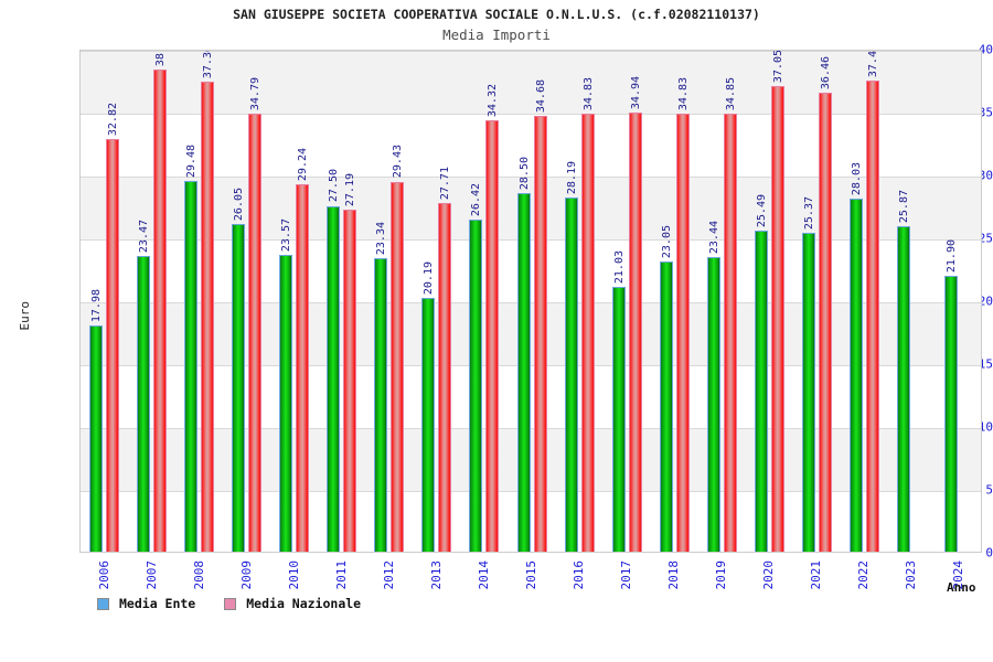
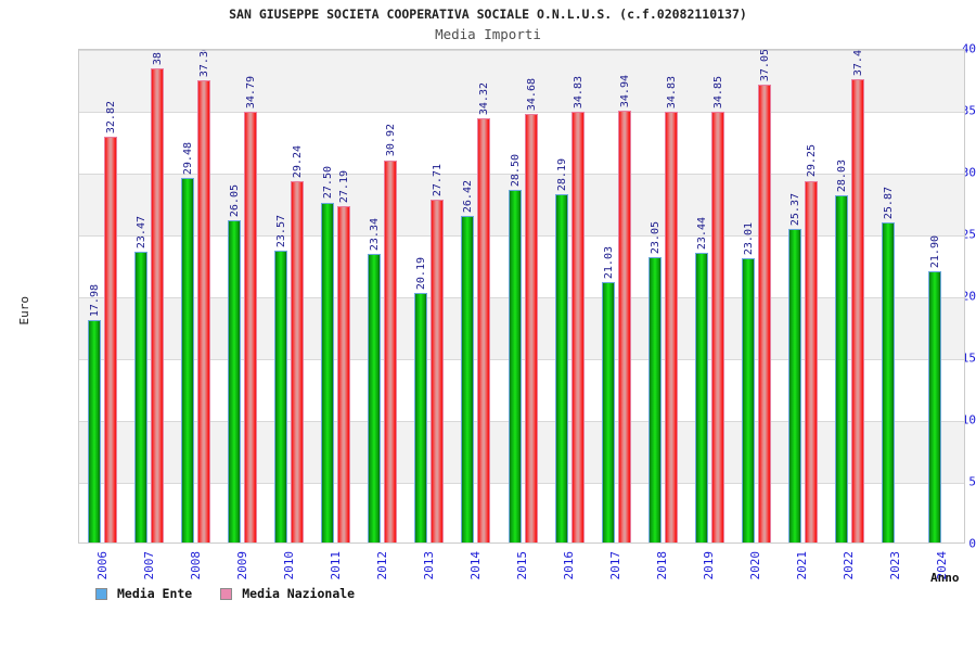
Media Nazionale/2012: 29.43 -> 30.92
Media Ente/2020: 25.49 -> 23.01
Media Nazionale/2021: 36.46 -> 29.25
